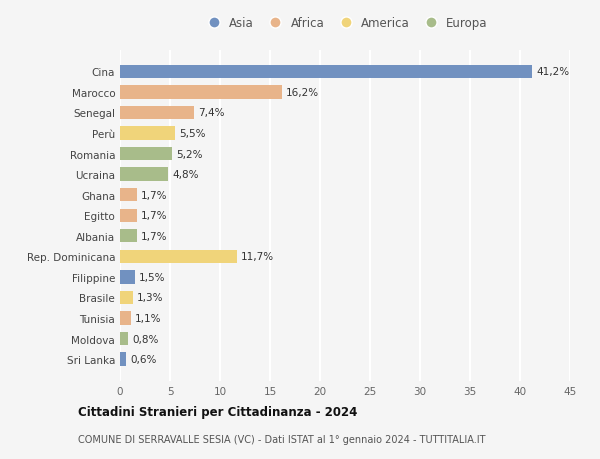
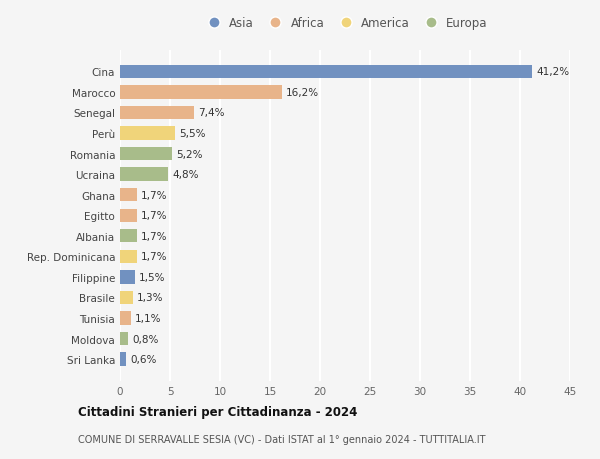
Rep. Dominicana: 11,7% -> 1,7%
